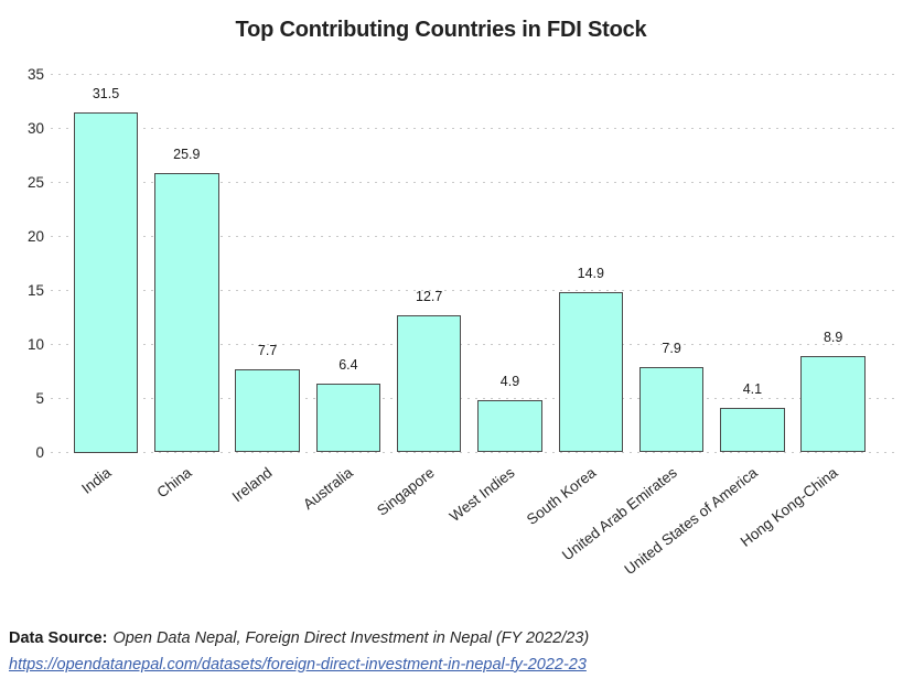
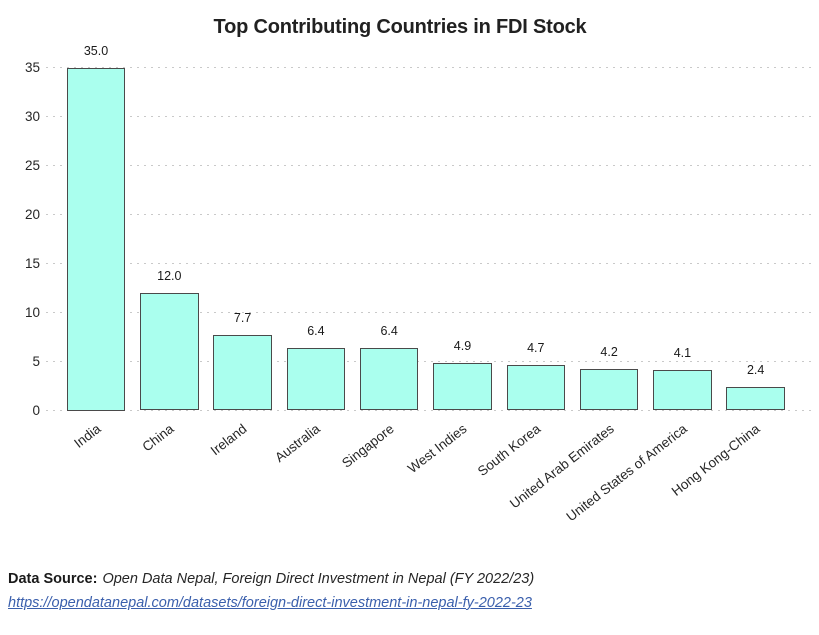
India: 31.5 -> 35.0
China: 25.9 -> 12.0
Singapore: 12.7 -> 6.4
South Korea: 14.9 -> 4.7
United Arab Emirates: 7.9 -> 4.2
Hong Kong-China: 8.9 -> 2.4
